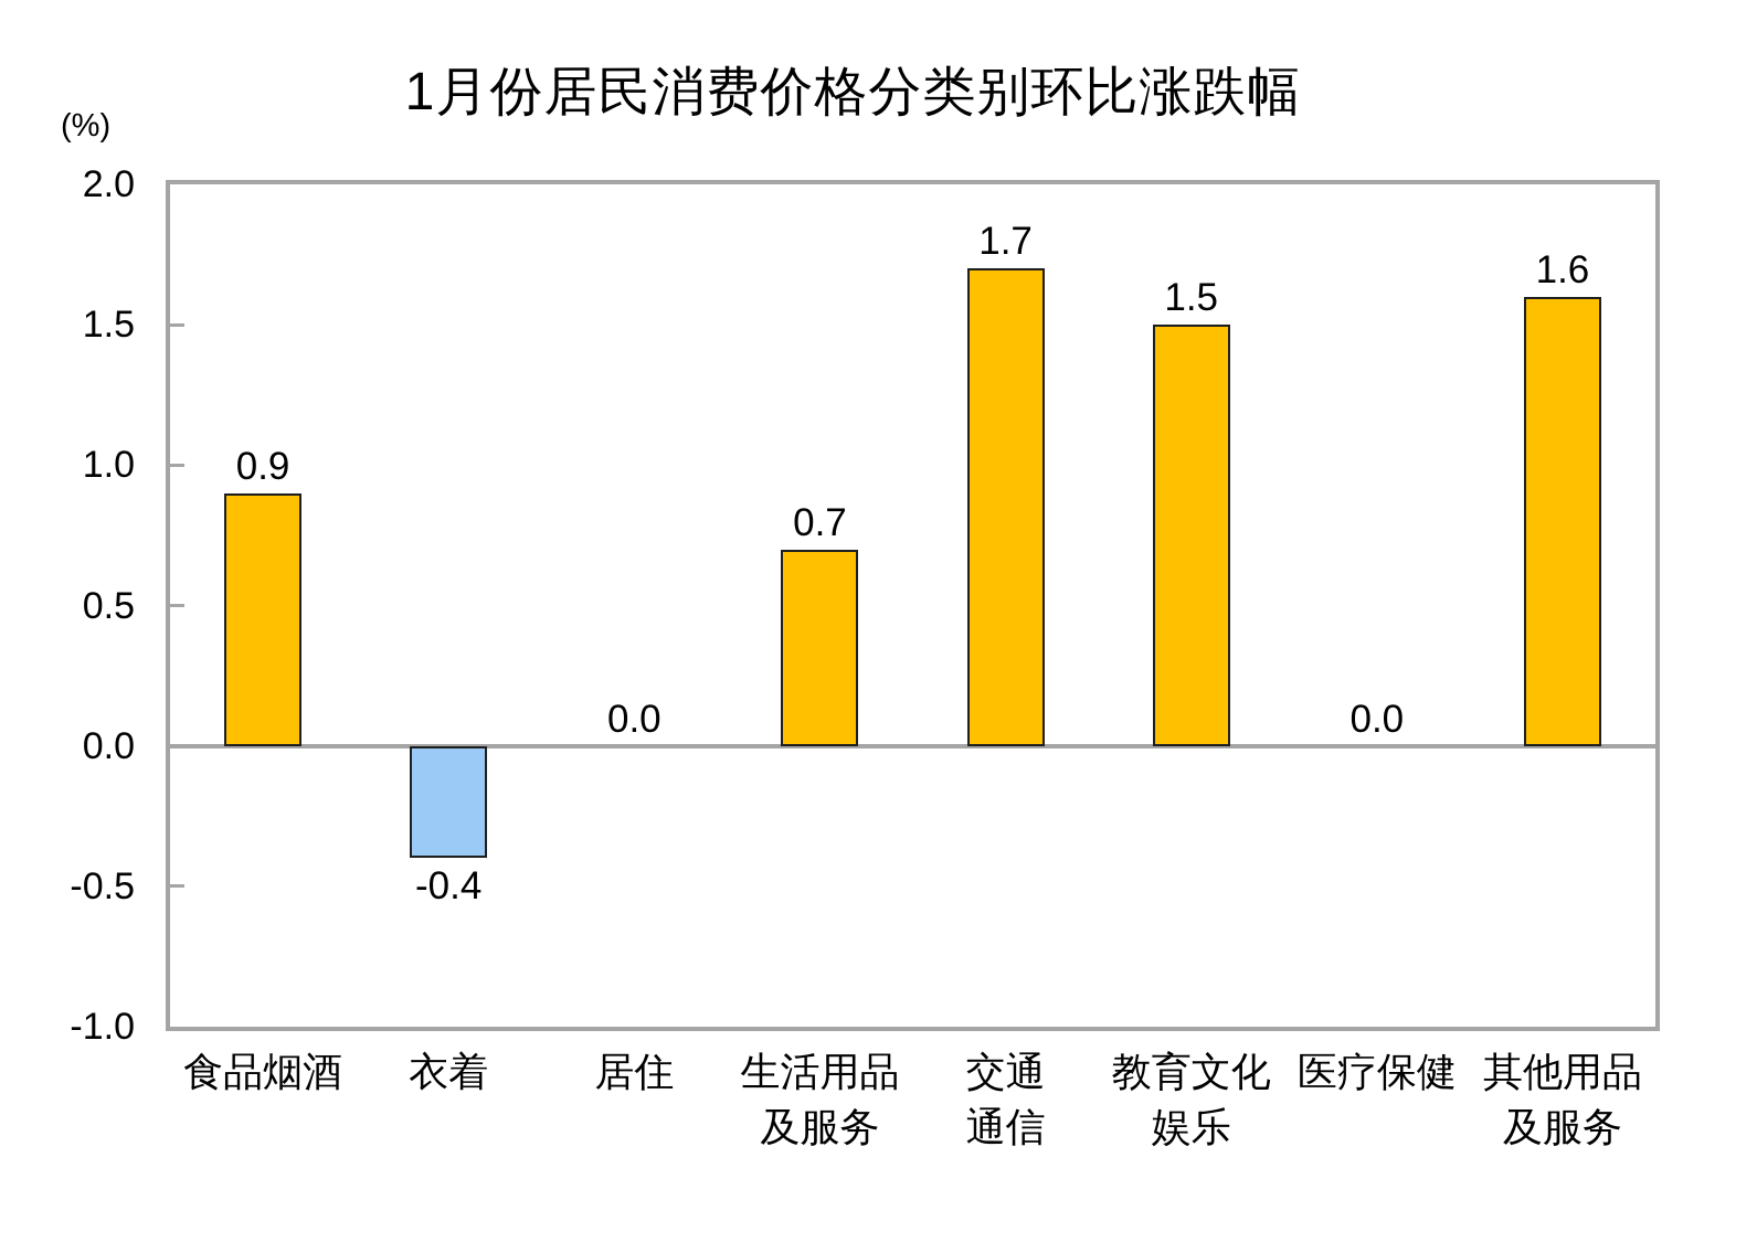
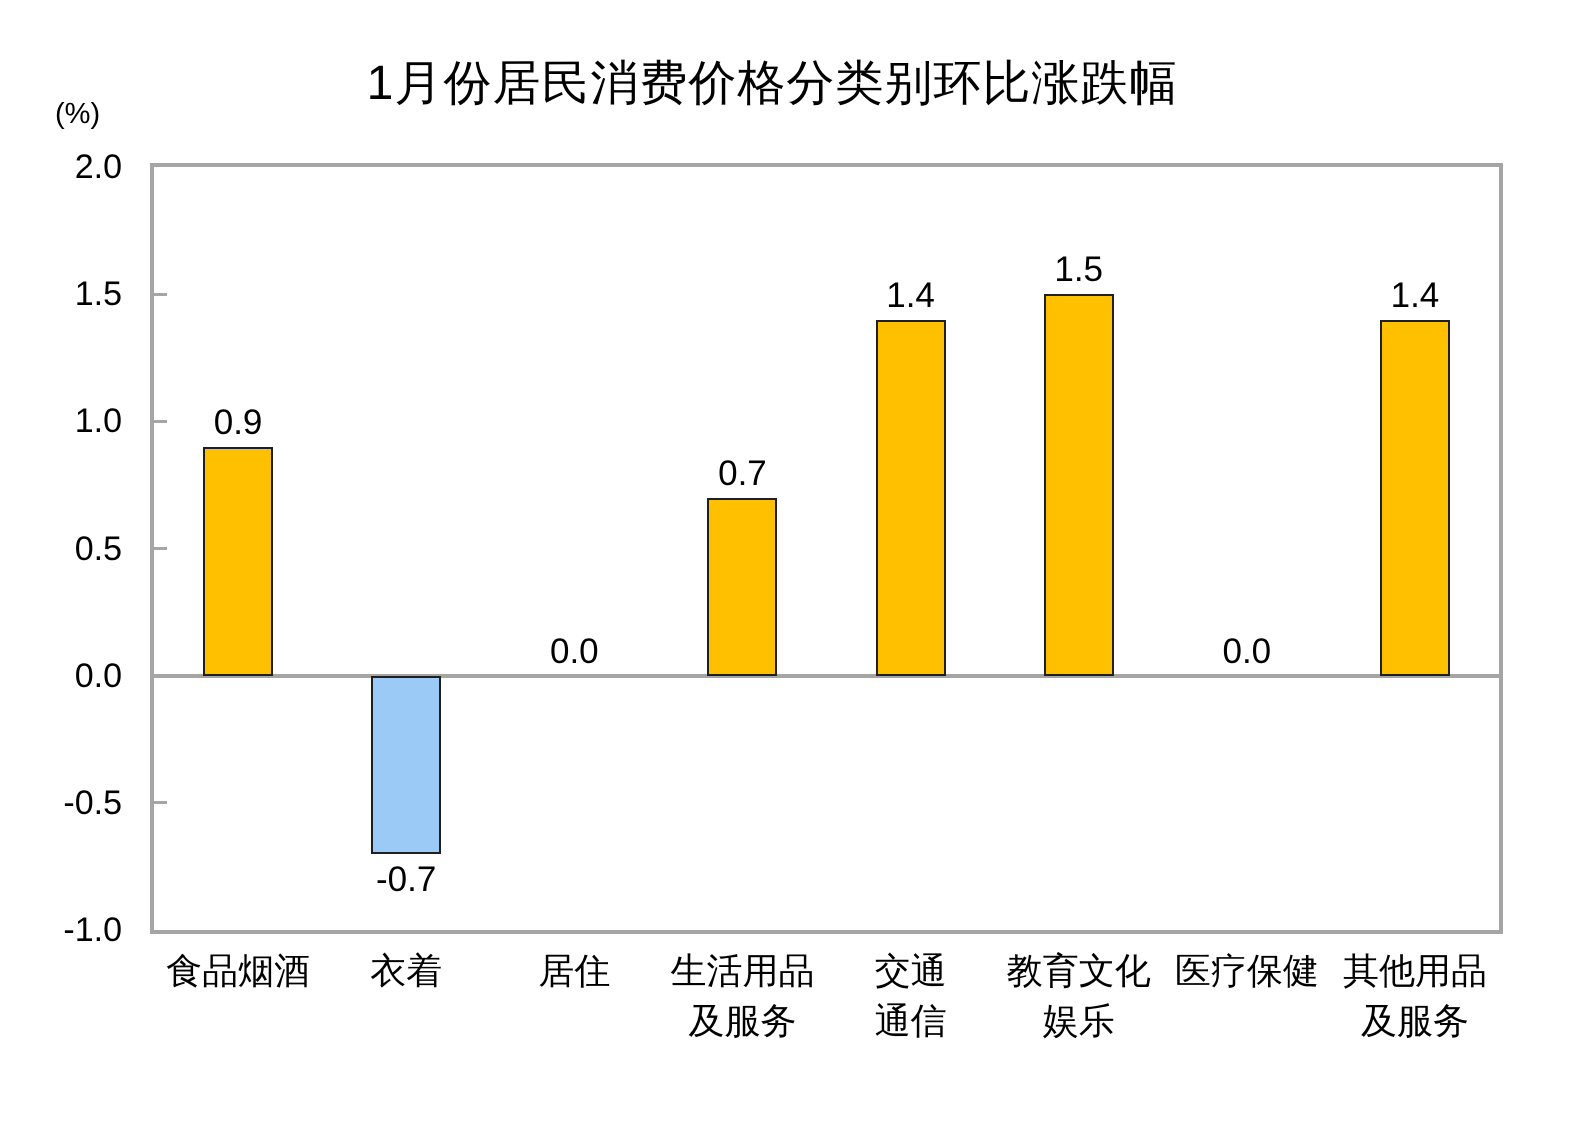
衣着: -0.4 -> -0.7
交通通信: 1.7 -> 1.4
其他用品及服务: 1.6 -> 1.4
